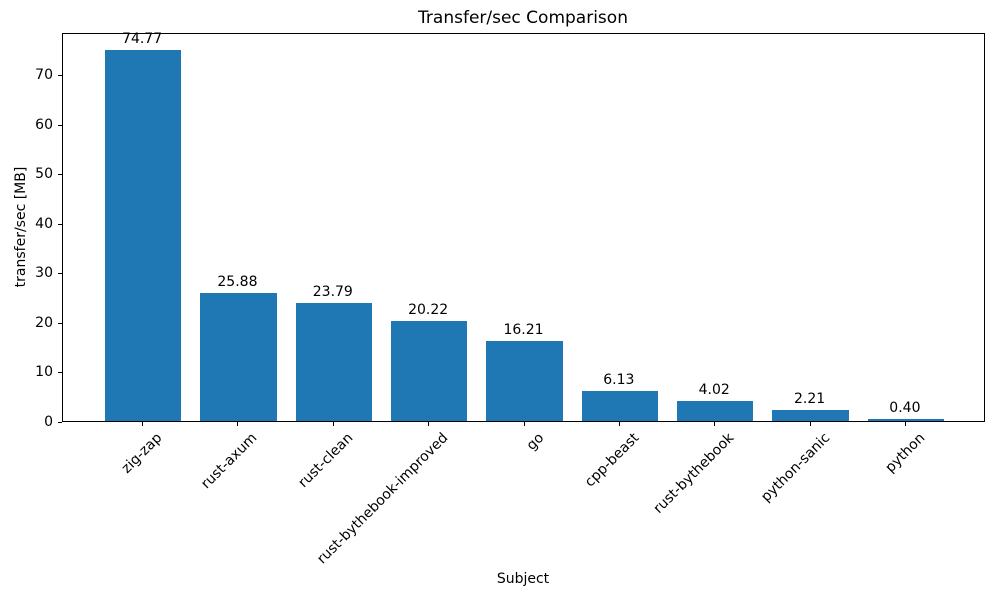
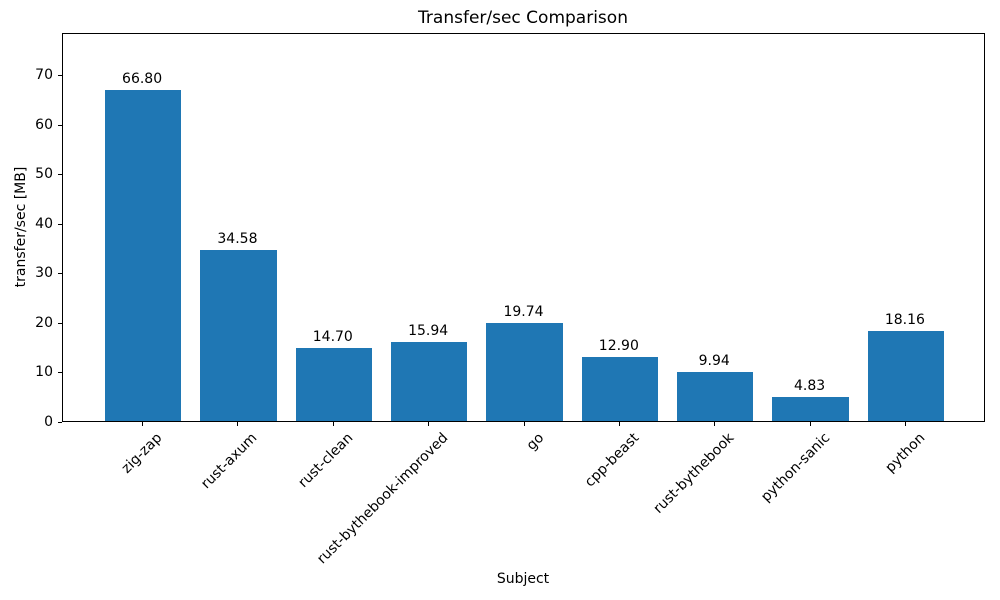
zig-zap: 74.77 -> 66.80
rust-axum: 25.88 -> 34.58
rust-clean: 23.79 -> 14.70
rust-bythebook-improved: 20.22 -> 15.94
go: 16.21 -> 19.74
cpp-beast: 6.13 -> 12.90
rust-bythebook: 4.02 -> 9.94
python-sanic: 2.21 -> 4.83
python: 0.40 -> 18.16
